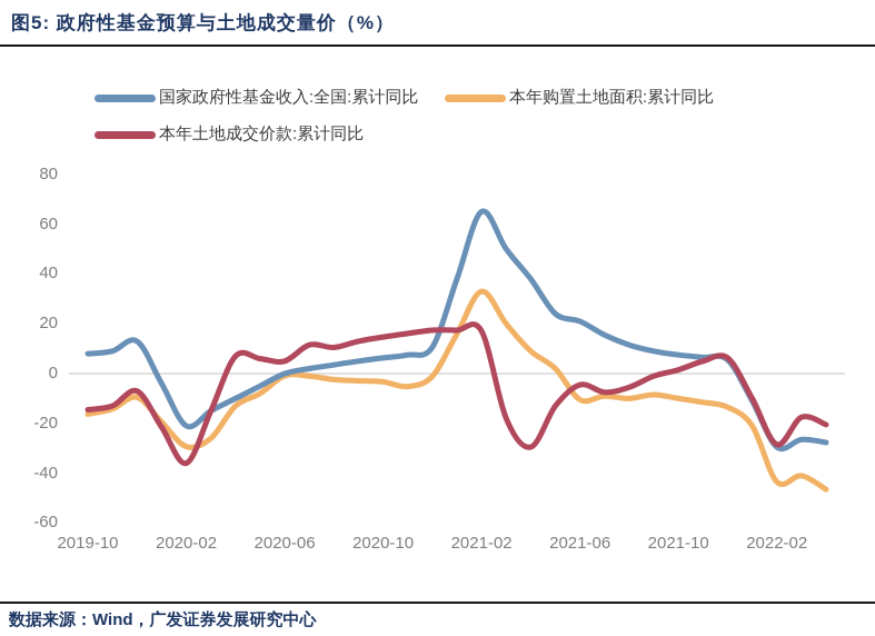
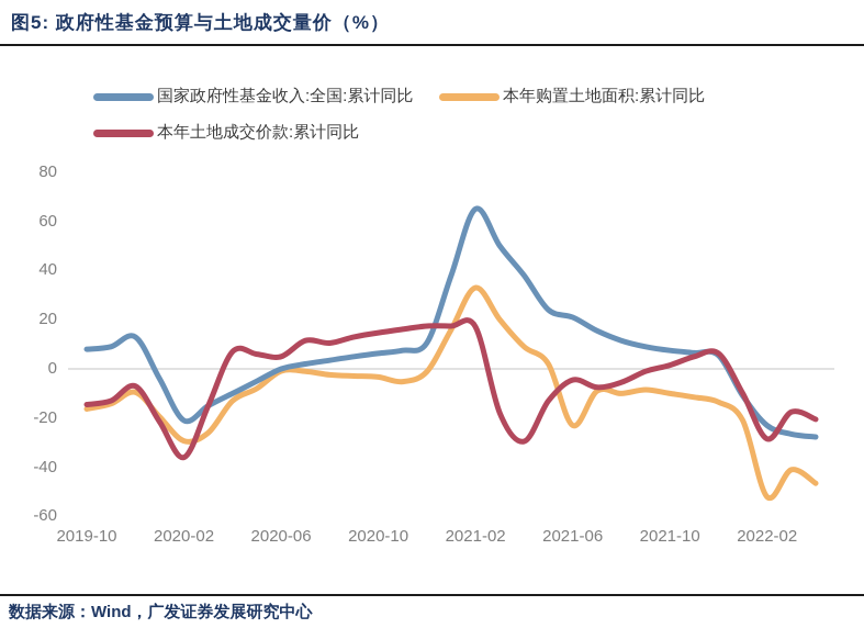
本年购置土地面积:累计同比/2021-06: -10 -> -23
国家政府性基金收入:全国:累计同比/2022-02: -30 -> -23
本年购置土地面积:累计同比/2022-02: -44 -> -52
